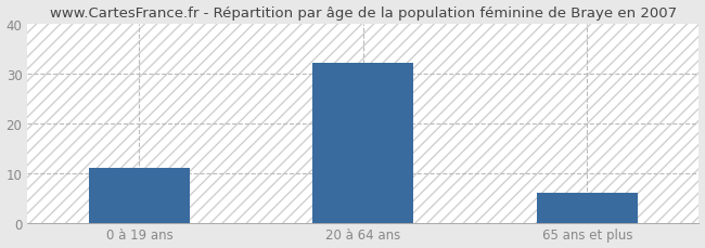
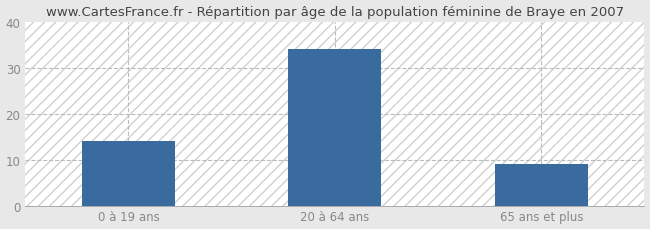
0 à 19 ans: 11 -> 14
20 à 64 ans: 32 -> 34
65 ans et plus: 6 -> 9
